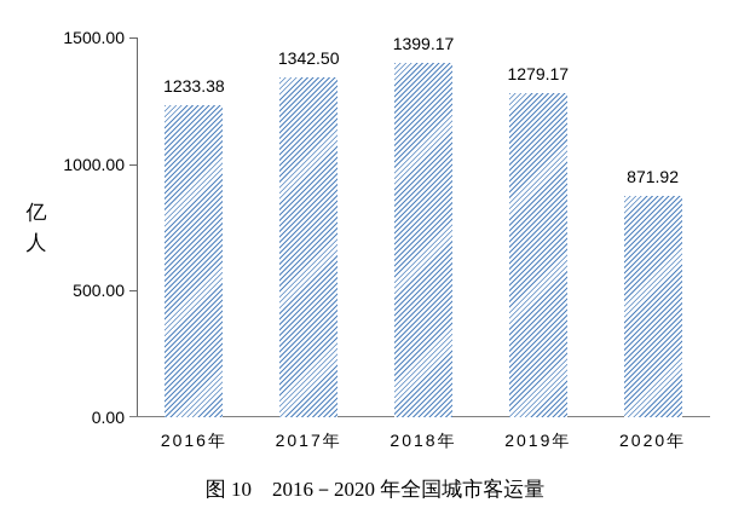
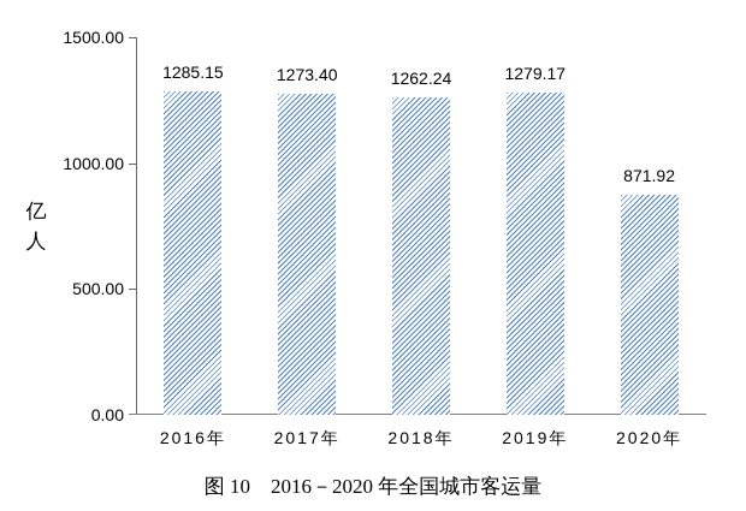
2016年: 1233.38 -> 1285.15
2017年: 1342.50 -> 1273.40
2018年: 1399.17 -> 1262.24
